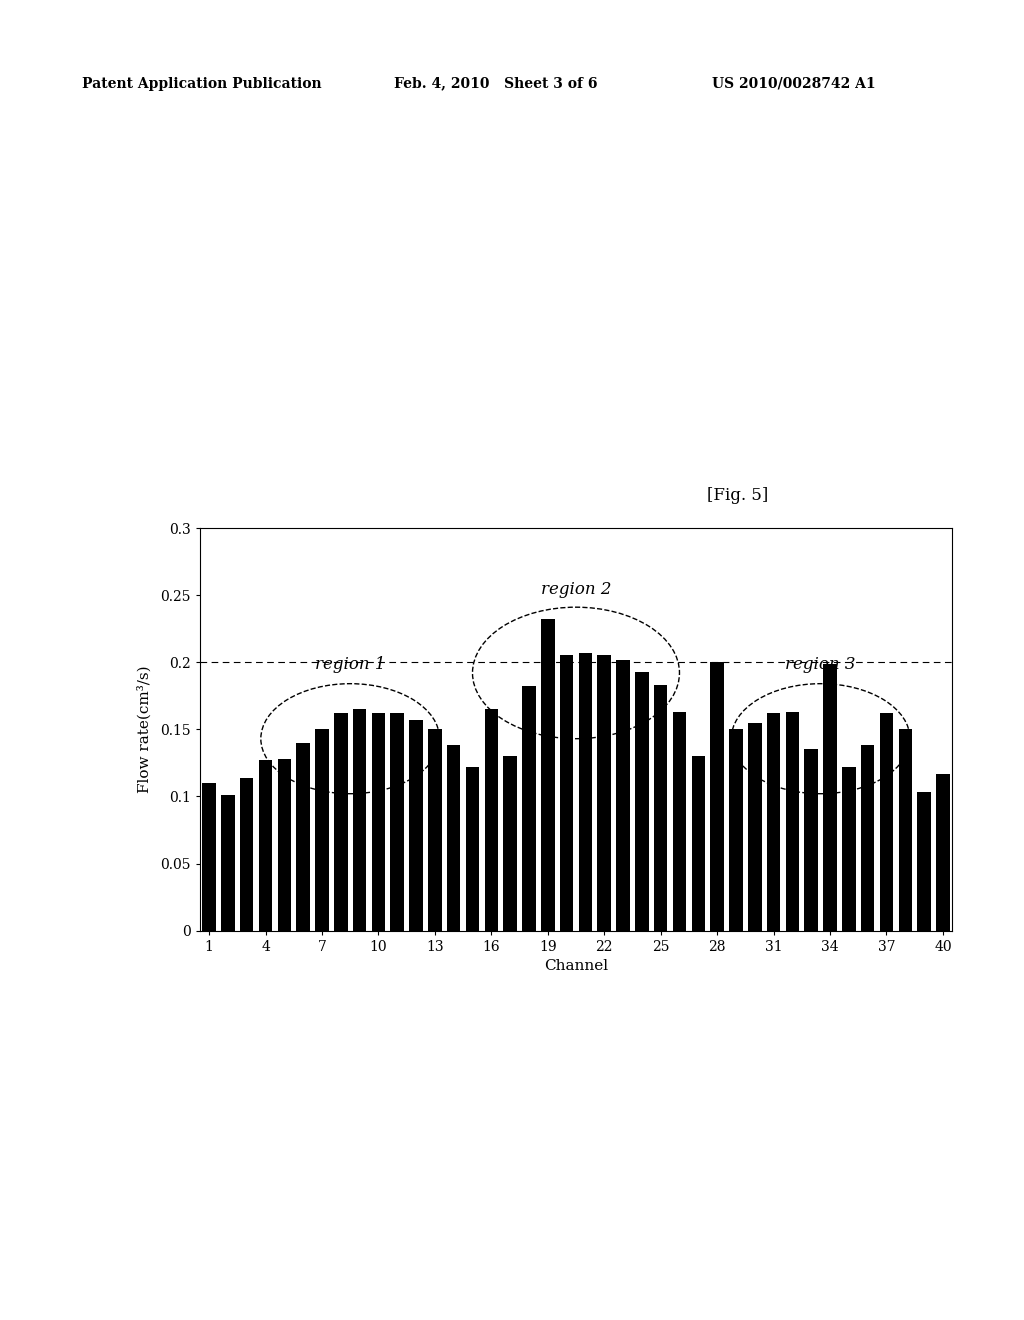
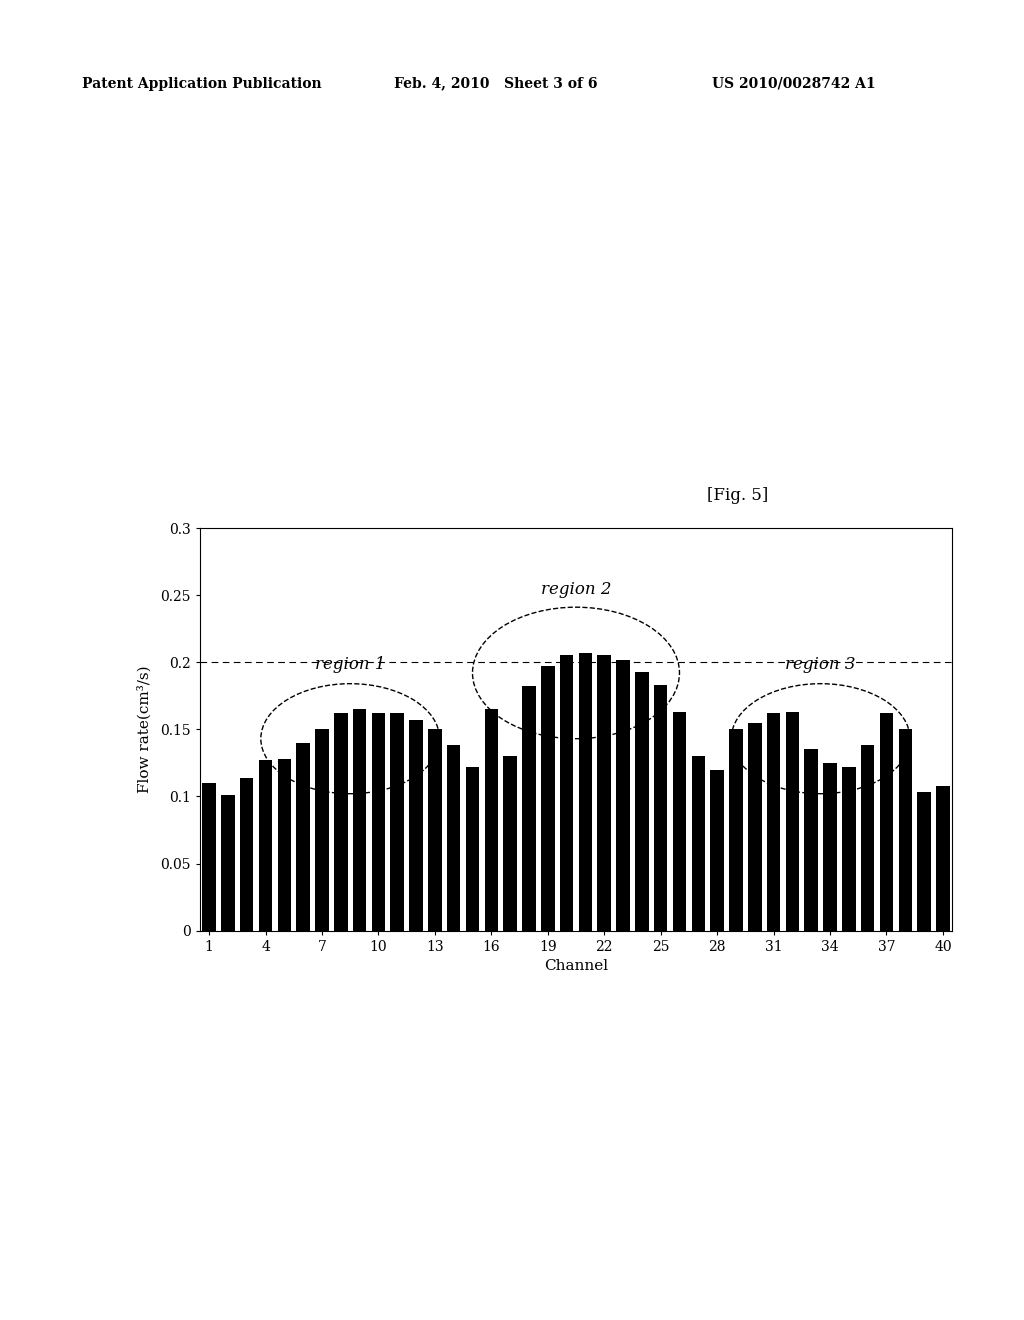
19: 0.232 -> 0.197
28: 0.200 -> 0.120
34: 0.199 -> 0.125
40: 0.117 -> 0.108
